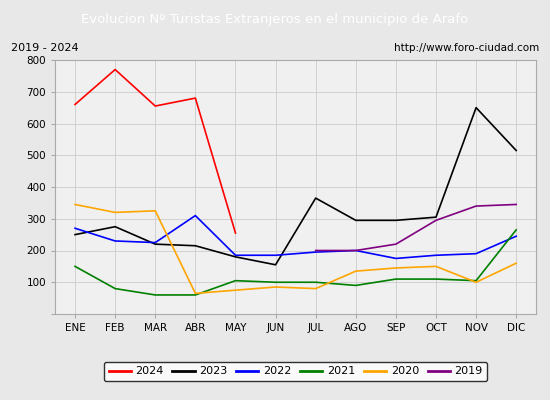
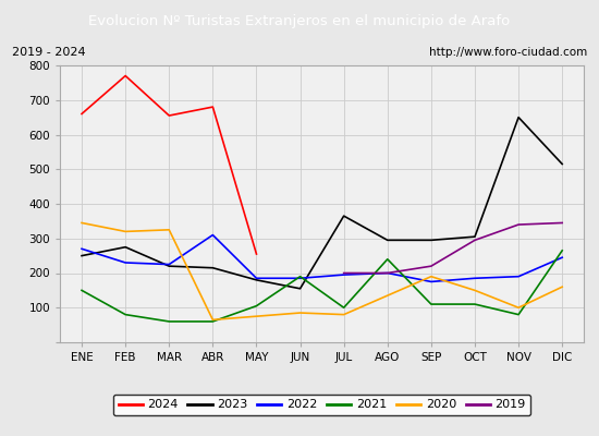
2021/JUN: 100 -> 190
2021/AGO: 90 -> 240
2020/SEP: 145 -> 190
2021/NOV: 105 -> 80
